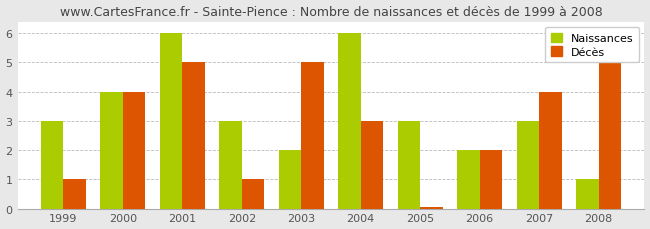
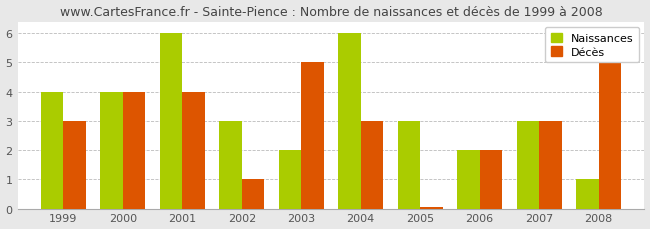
Naissances/1999: 3 -> 4
Décès/1999: 1.00 -> 3.00
Décès/2001: 5.00 -> 4.00
Décès/2007: 4.00 -> 3.00
